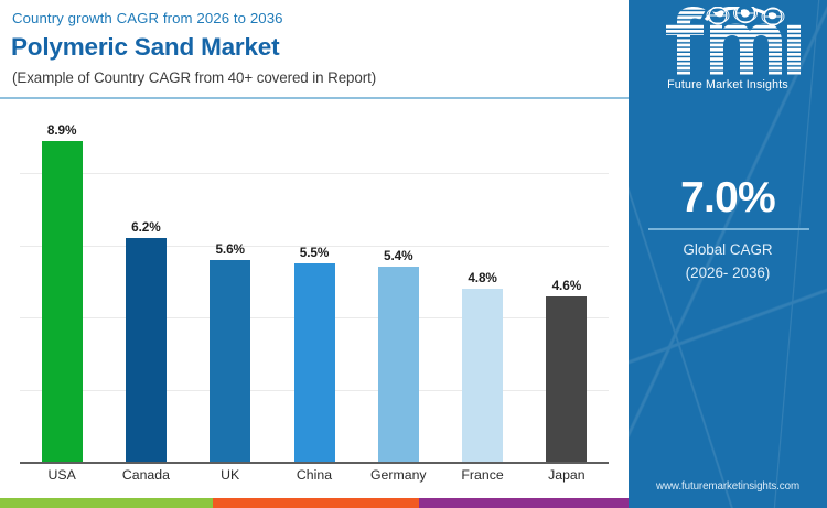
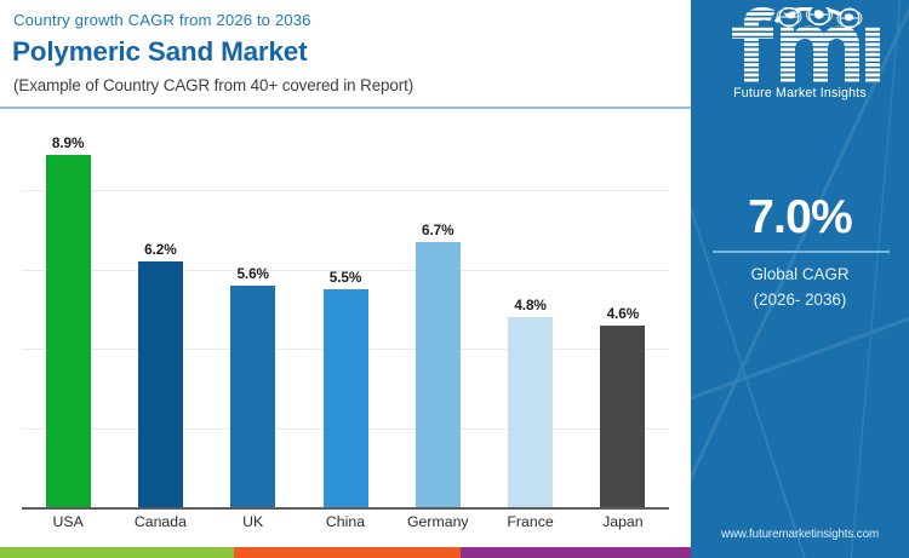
Germany: 5.4% -> 6.7%
